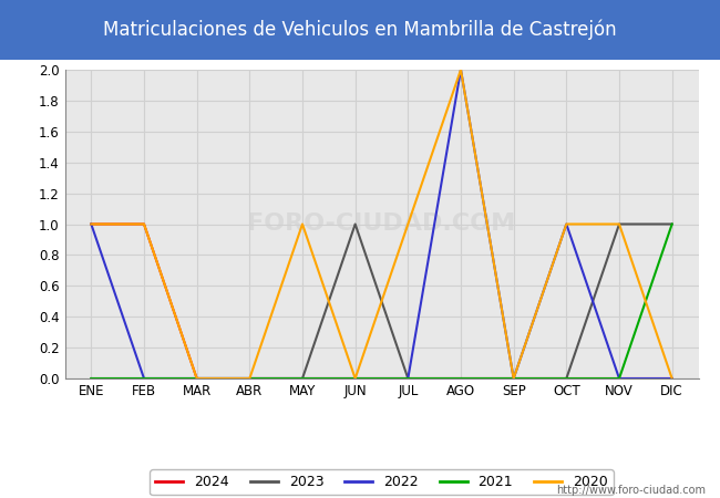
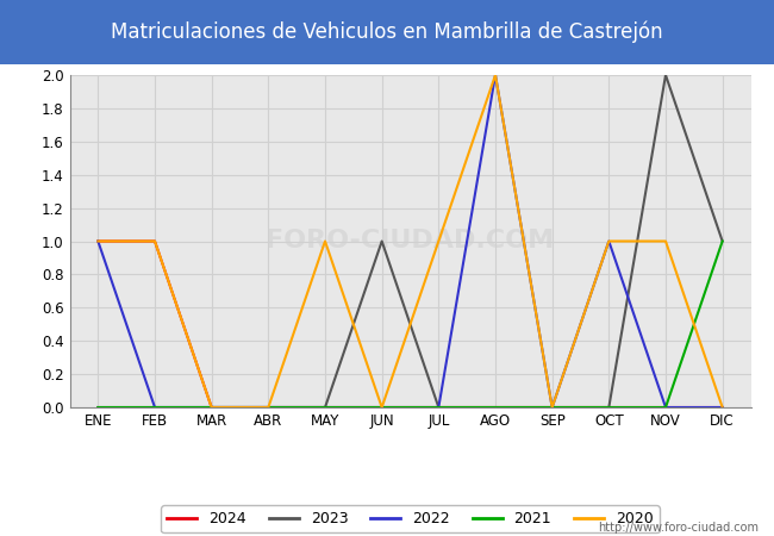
2023/NOV: 1 -> 2
